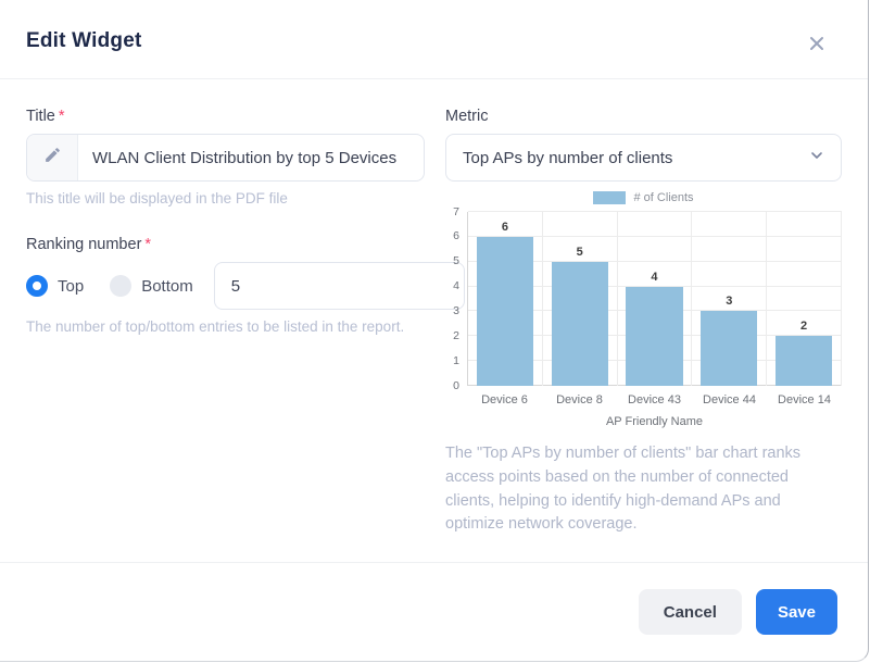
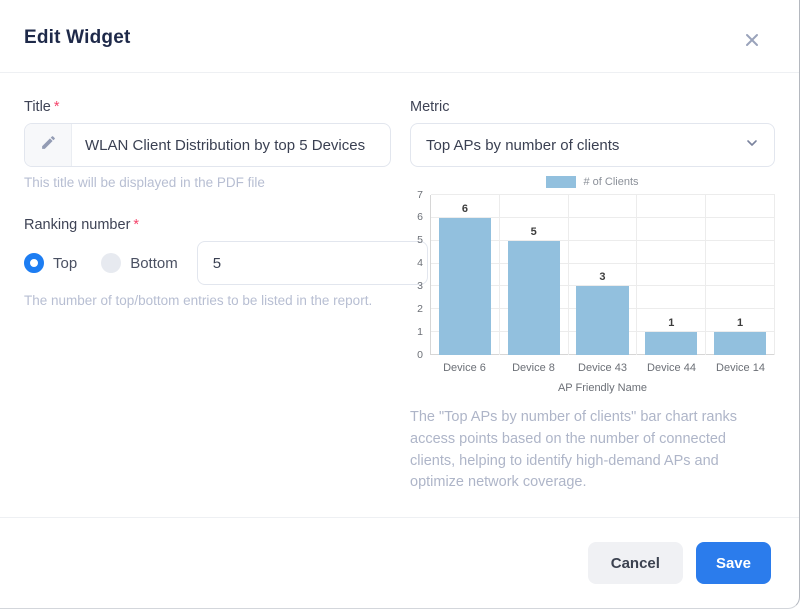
Device 43: 4 -> 3
Device 44: 3 -> 1
Device 14: 2 -> 1
